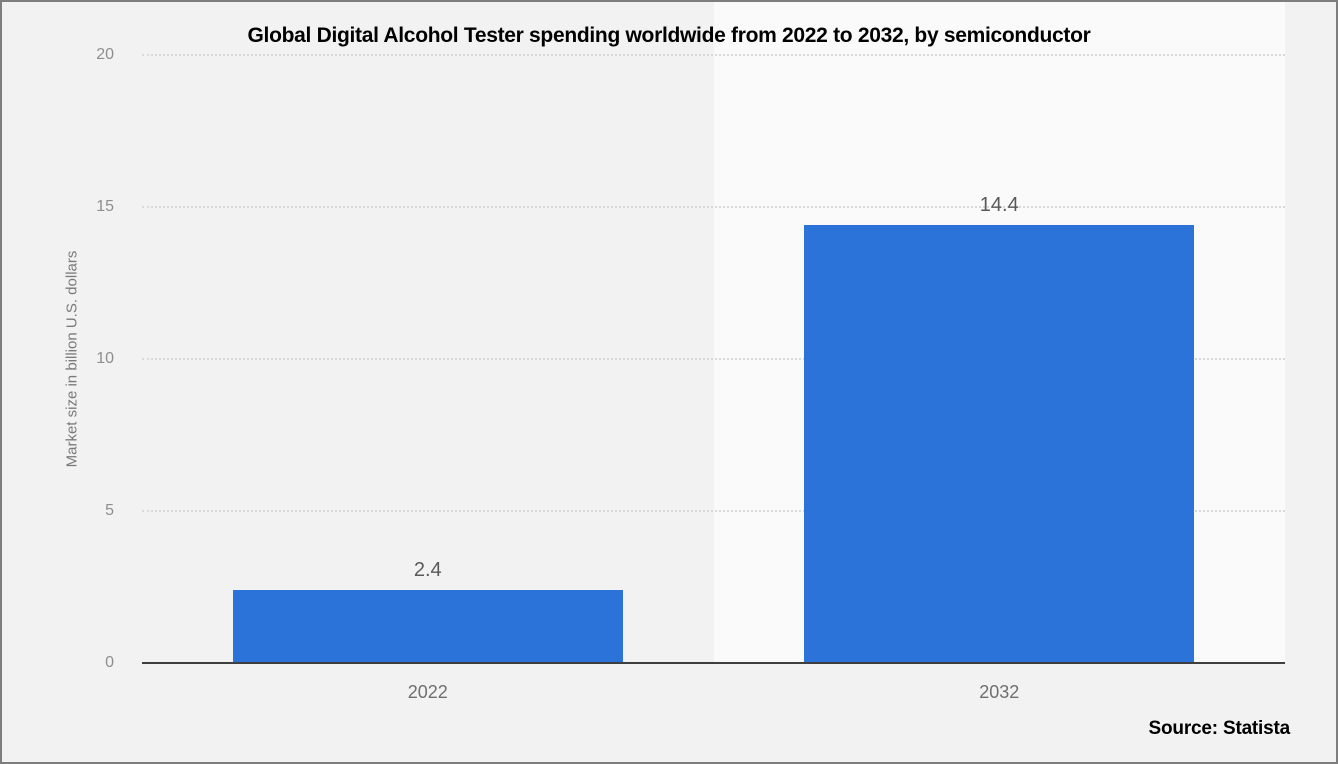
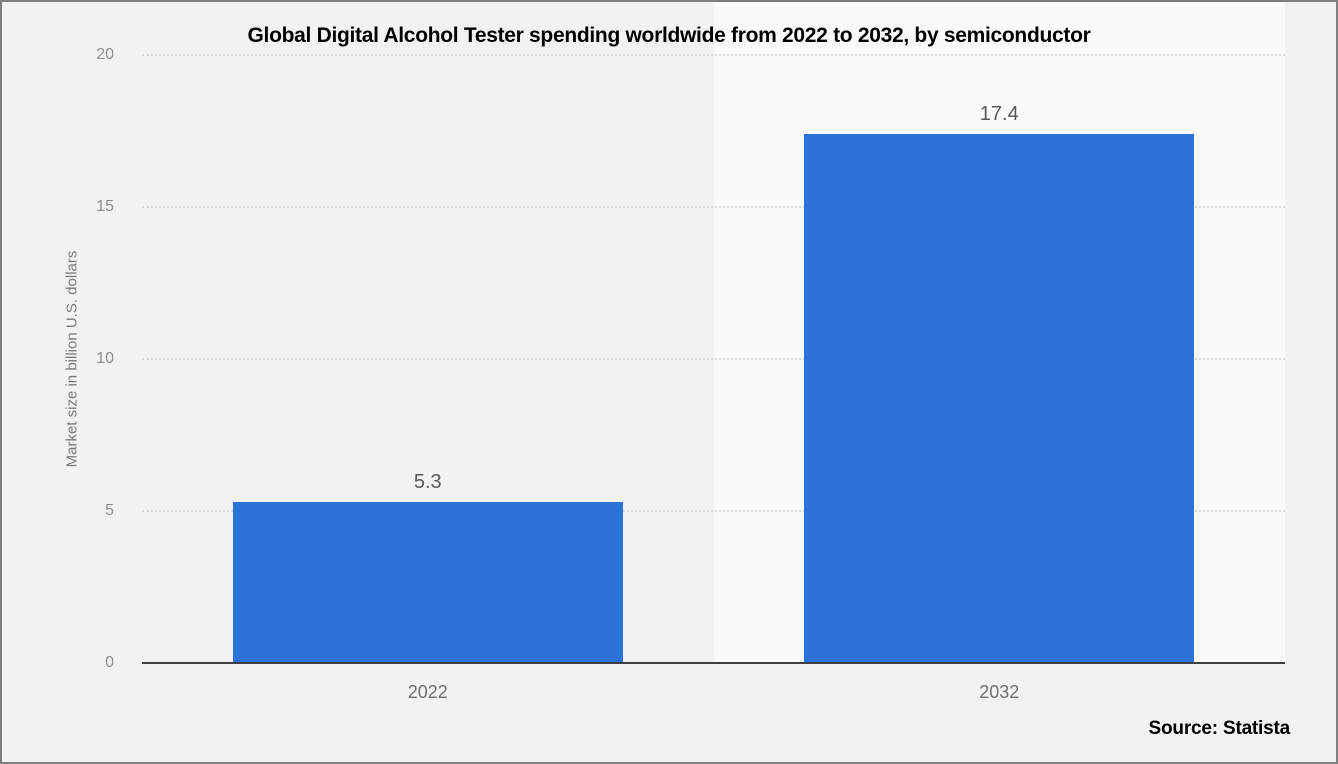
2022: 2.4 -> 5.3
2032: 14.4 -> 17.4
